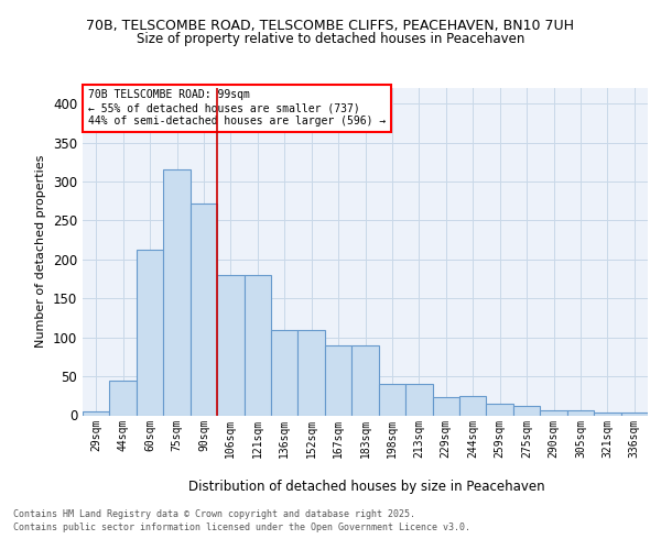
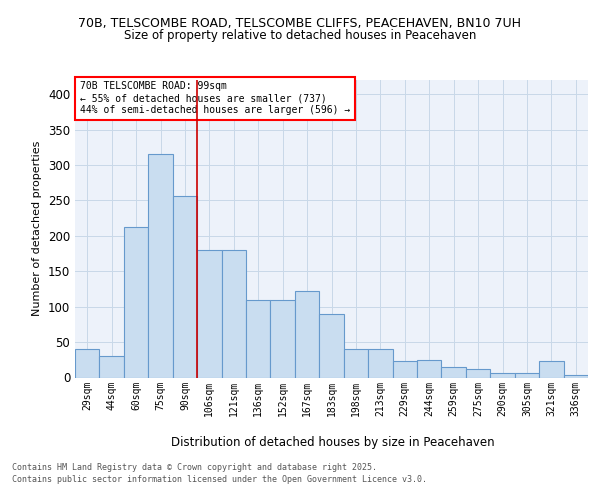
29sqm: 5 -> 40
44sqm: 45 -> 30
90sqm: 272 -> 256
167sqm: 90 -> 122
321sqm: 3 -> 24
